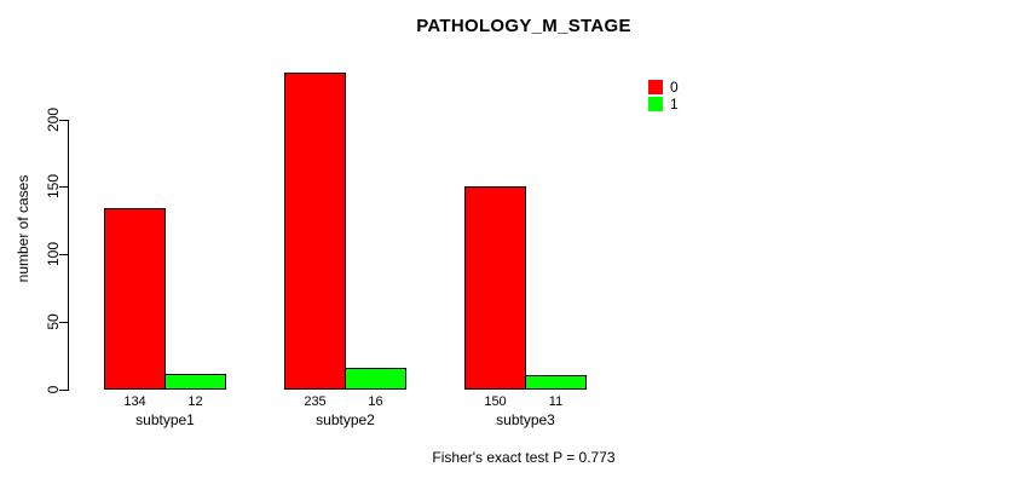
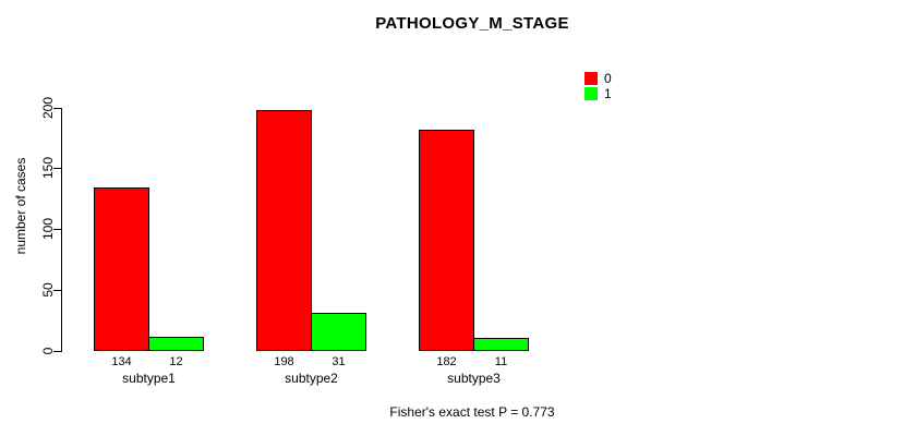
0/subtype2: 235 -> 198
1/subtype2: 16 -> 31
0/subtype3: 150 -> 182
